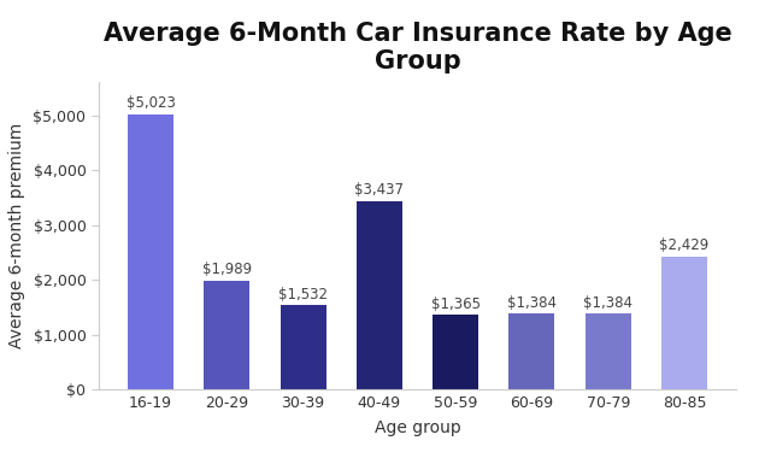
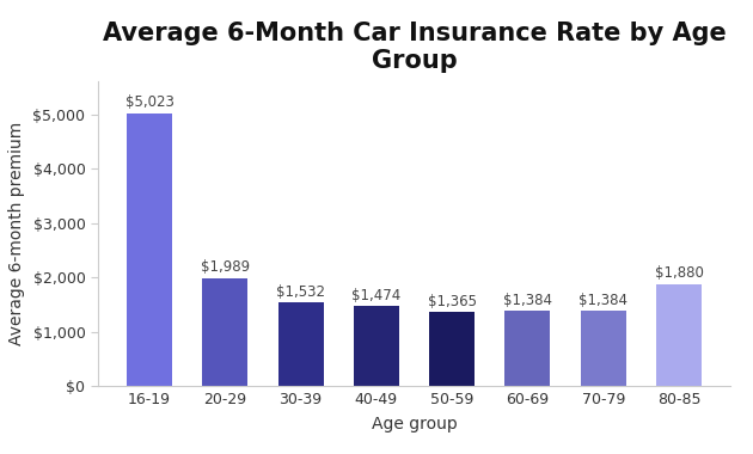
40-49: $3,437 -> $1,474
80-85: $2,429 -> $1,880
